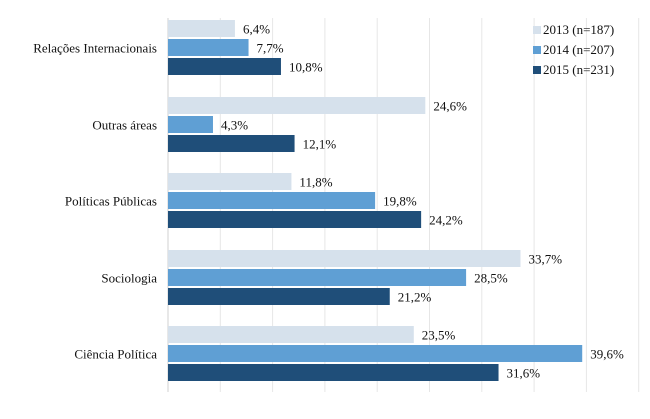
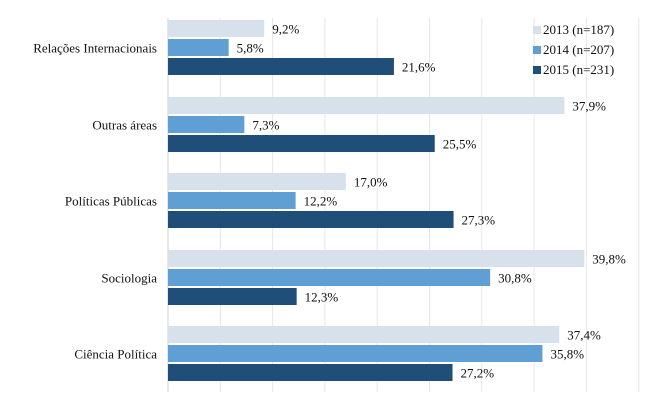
2013 (n=187)/Relações Internacionais: 6,4% -> 9,2%
2014 (n=207)/Relações Internacionais: 7,7% -> 5,8%
2015 (n=231)/Relações Internacionais: 10,8% -> 21,6%
2013 (n=187)/Outras áreas: 24,6% -> 37,9%
2014 (n=207)/Outras áreas: 4,3% -> 7,3%
2015 (n=231)/Outras áreas: 12,1% -> 25,5%
2013 (n=187)/Políticas Públicas: 11,8% -> 17,0%
2014 (n=207)/Políticas Públicas: 19,8% -> 12,2%
2015 (n=231)/Políticas Públicas: 24,2% -> 27,3%
2013 (n=187)/Sociologia: 33,7% -> 39,8%
2014 (n=207)/Sociologia: 28,5% -> 30,8%
2015 (n=231)/Sociologia: 21,2% -> 12,3%
2013 (n=187)/Ciência Política: 23,5% -> 37,4%
2014 (n=207)/Ciência Política: 39,6% -> 35,8%
2015 (n=231)/Ciência Política: 31,6% -> 27,2%
